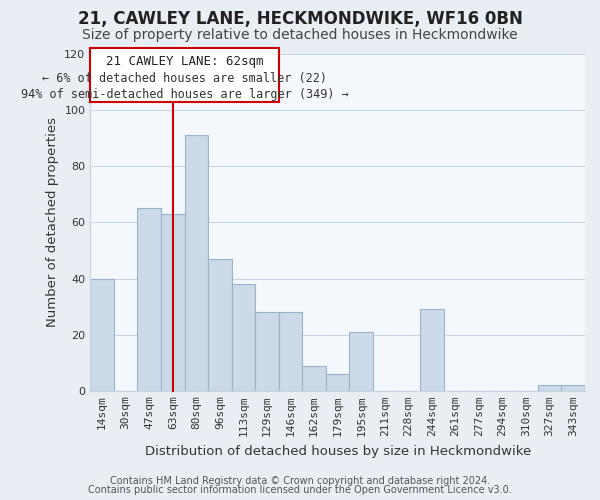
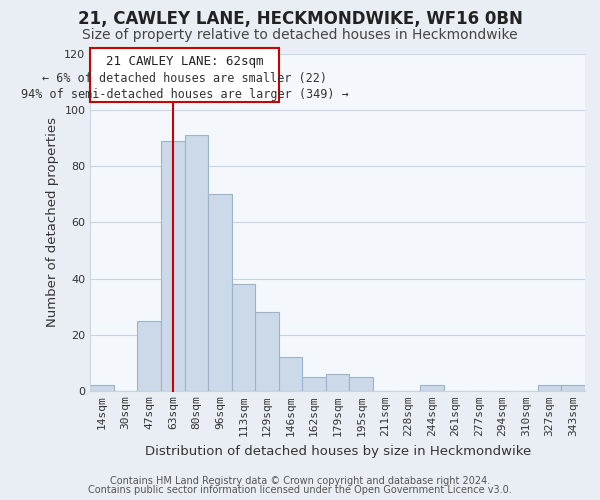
14sqm: 40 -> 2
47sqm: 65 -> 25
63sqm: 63 -> 89
96sqm: 47 -> 70
146sqm: 28 -> 12
162sqm: 9 -> 5
195sqm: 21 -> 5
244sqm: 29 -> 2
